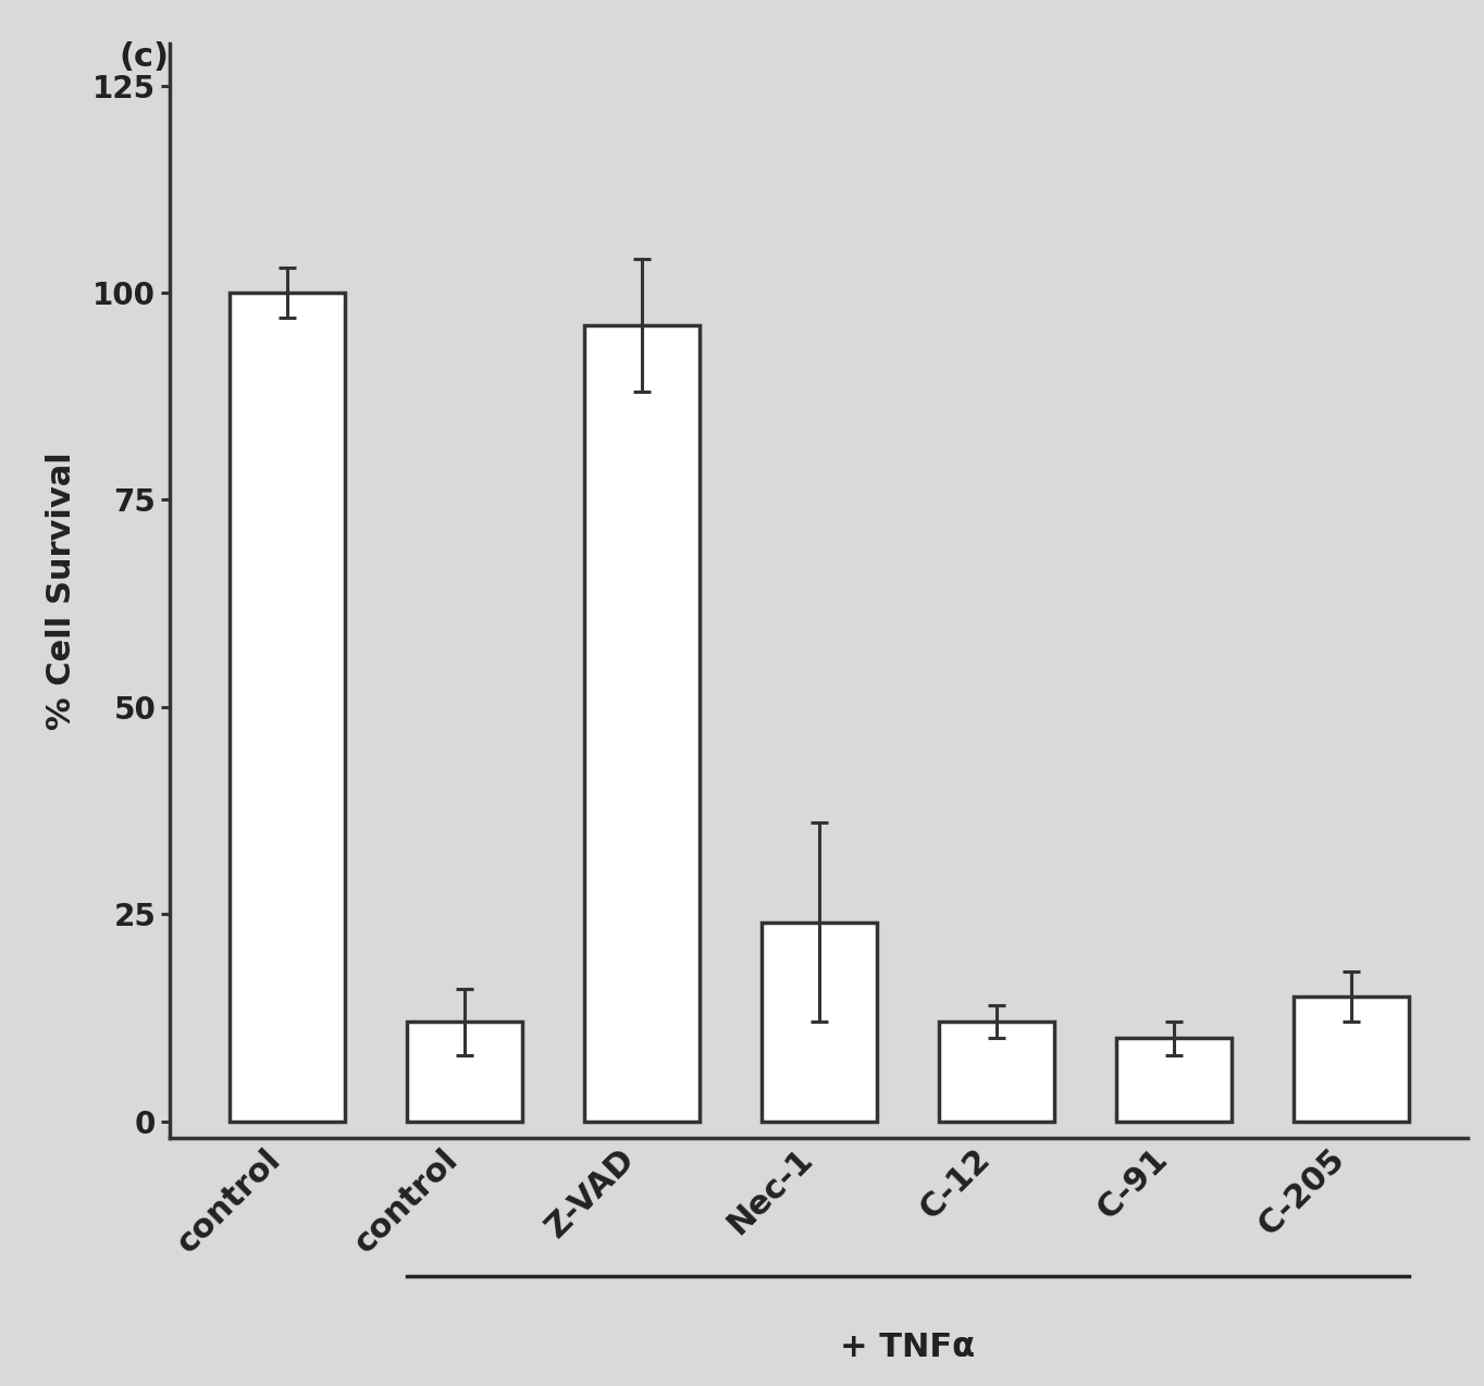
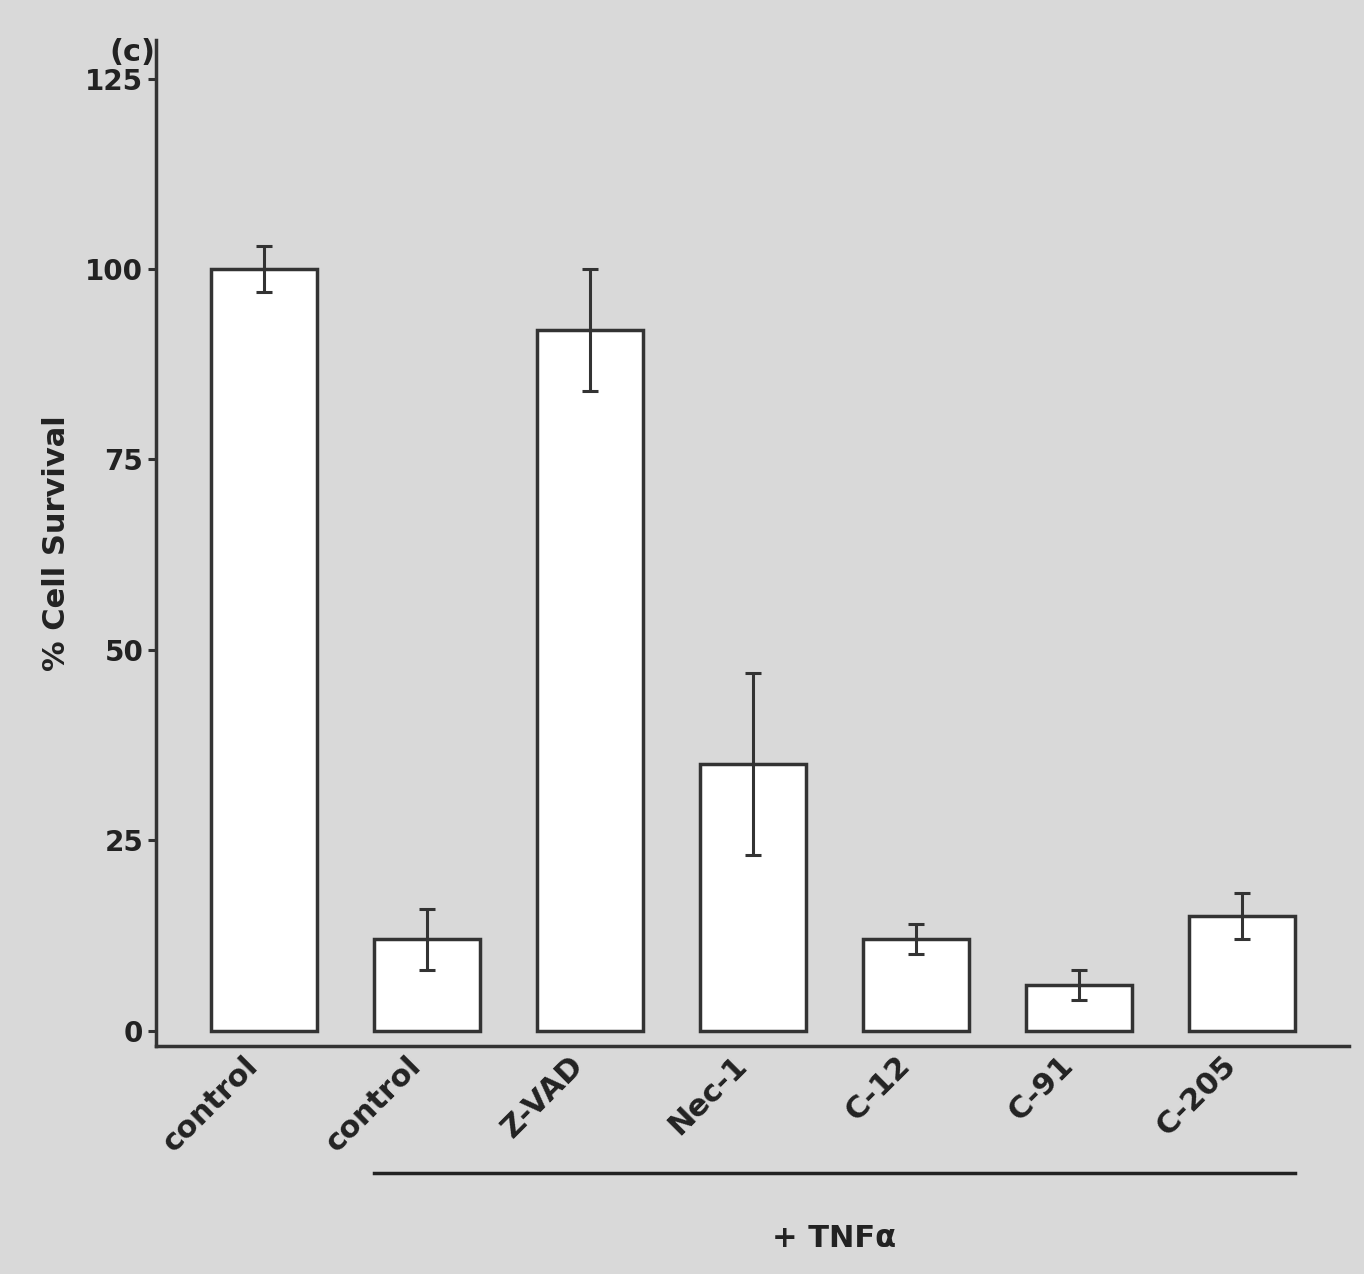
Z-VAD: 96 -> 92
Nec-1: 24 -> 35
C-91: 10 -> 6
